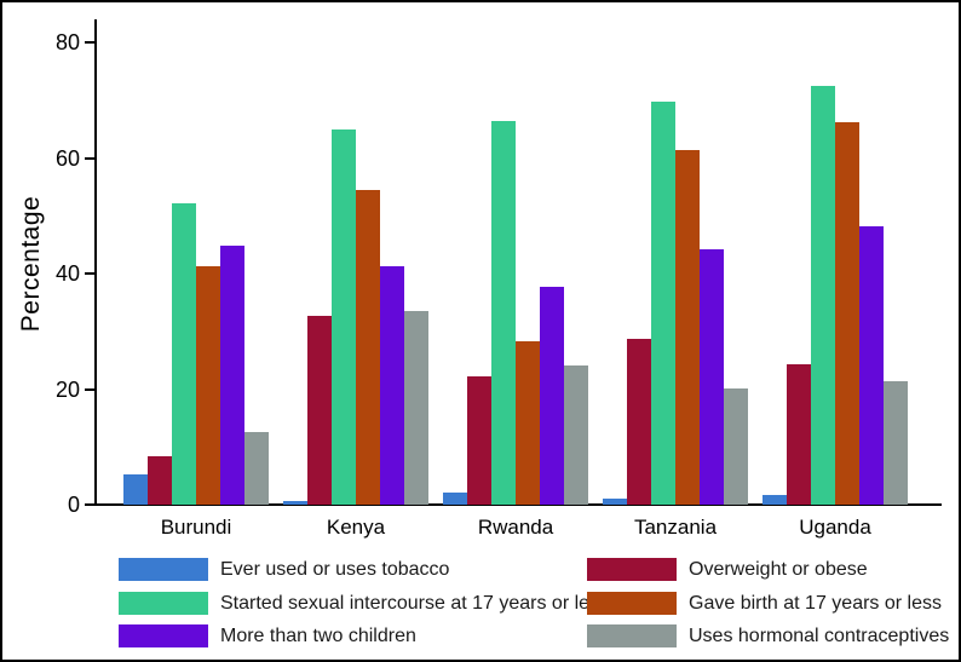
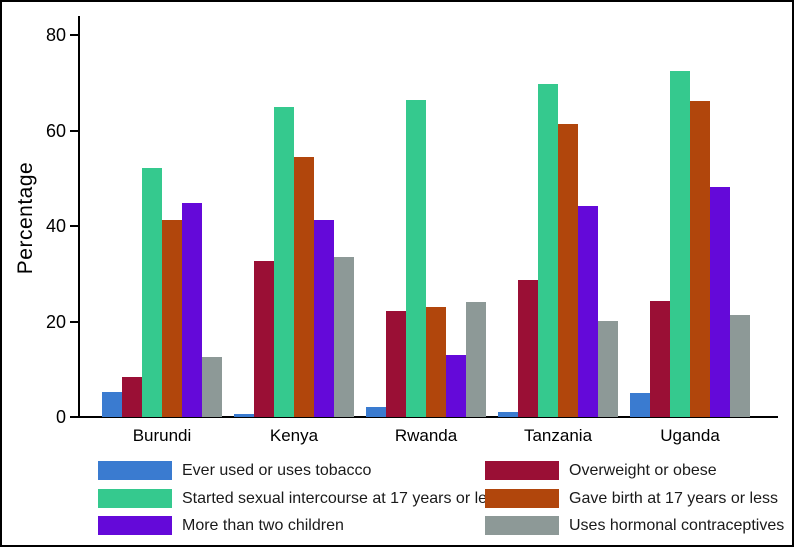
Gave birth at 17 years or less/Rwanda: 28 -> 23
More than two children/Rwanda: 38 -> 13
Ever used or uses tobacco/Uganda: 2 -> 5
